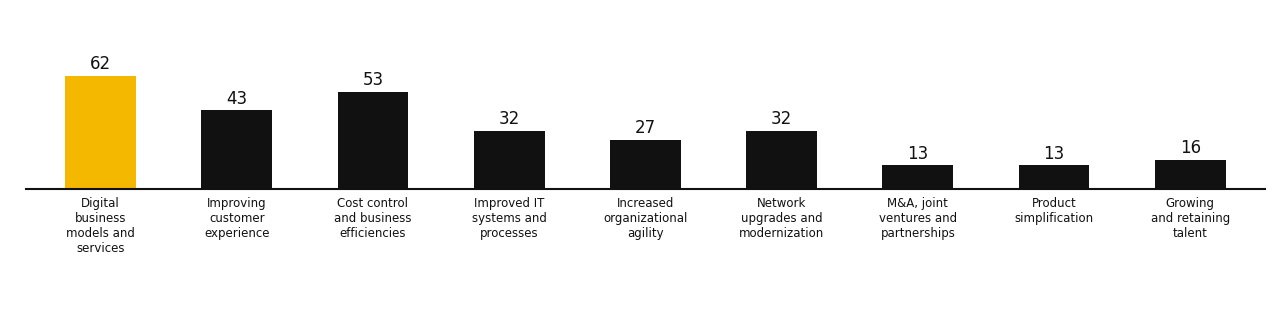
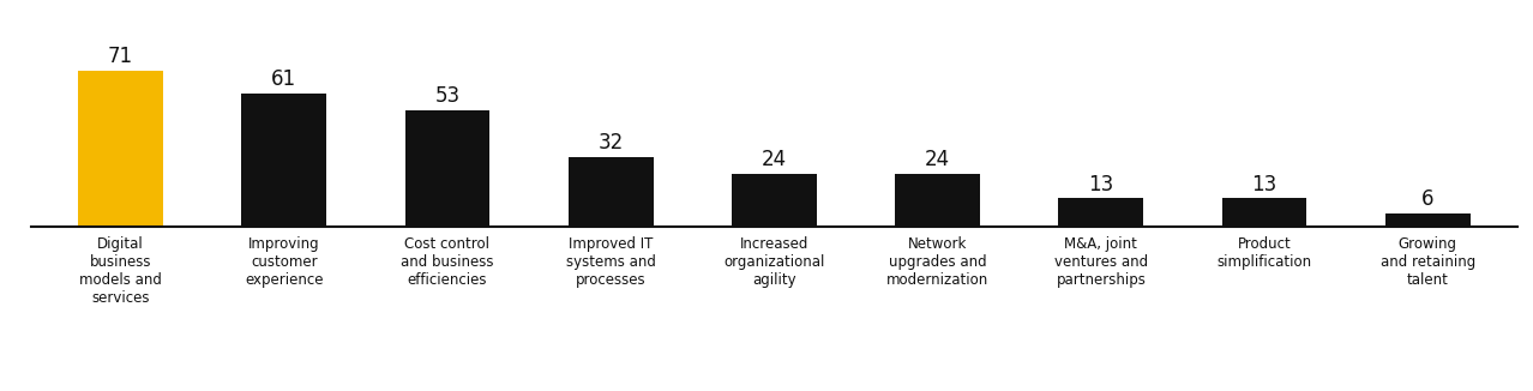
Digital business models and services: 62 -> 71
Improving customer experience: 43 -> 61
Increased organizational agility: 27 -> 24
Network upgrades and modernization: 32 -> 24
Growing and retaining talent: 16 -> 6
